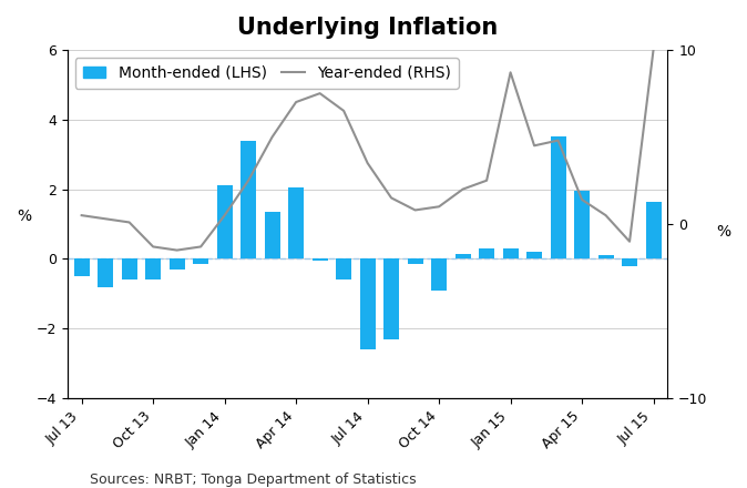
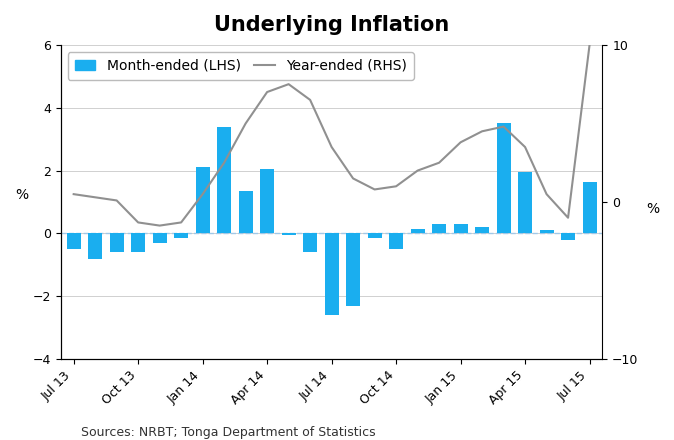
Month-ended (LHS)/Oct 14: -0.90 -> -0.50
Year-ended (RHS)/Jan 15: 8.7 -> 3.8
Year-ended (RHS)/Apr 15: 1.4 -> 3.5
